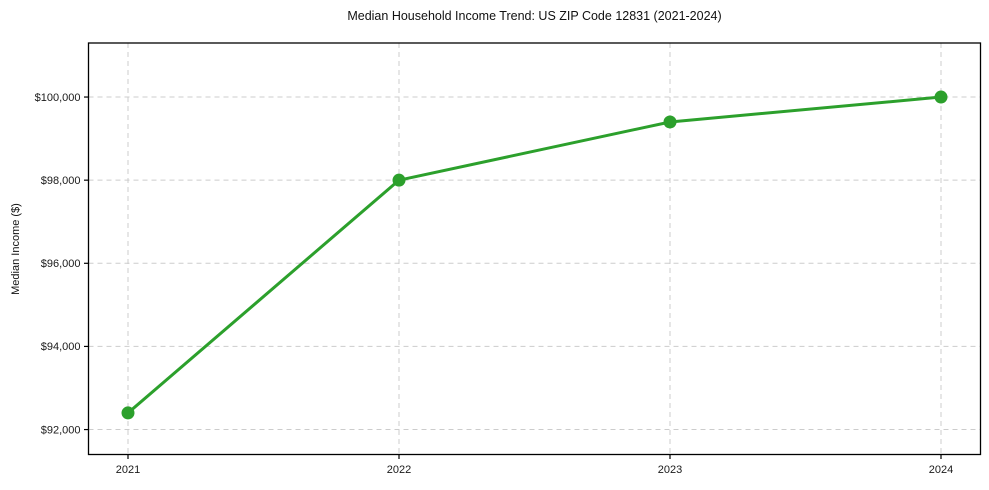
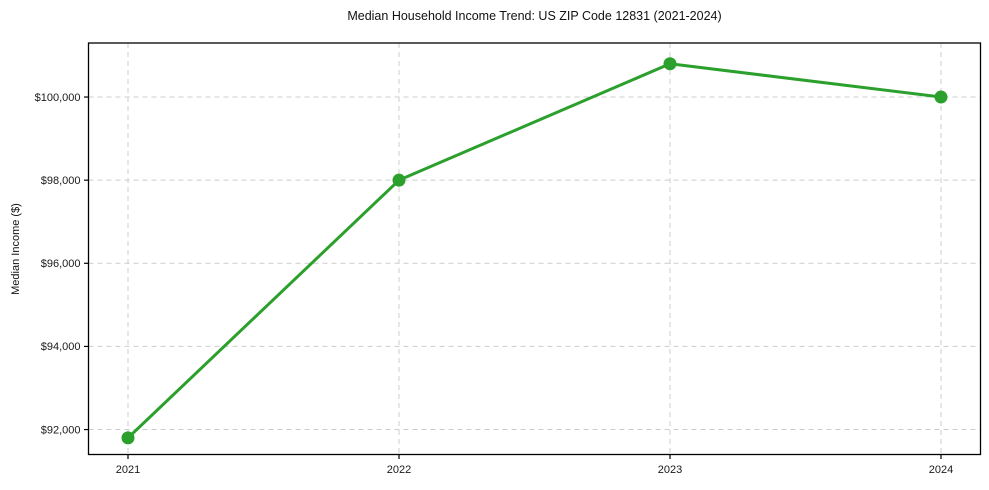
2021: $92400 -> $91800
2023: $99400 -> $100800
